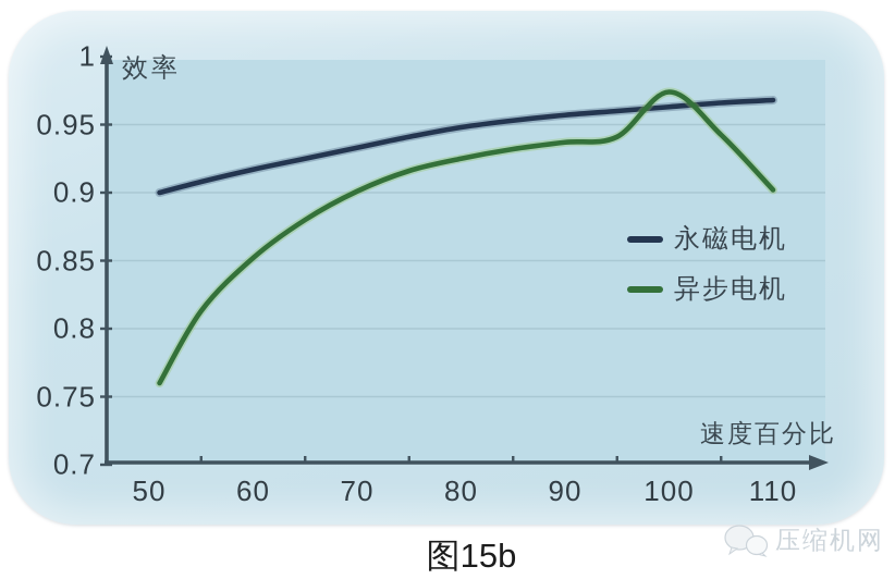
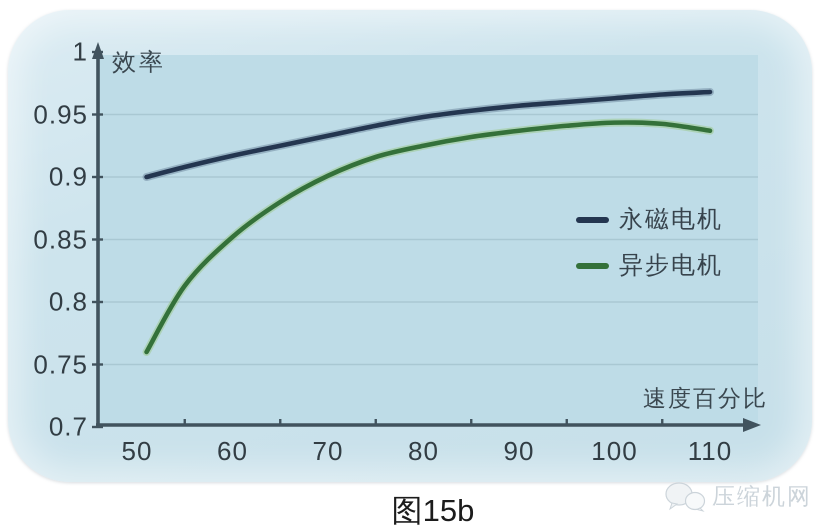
异步电机/100: 0.974 -> 0.944
异步电机/110: 0.902 -> 0.937
